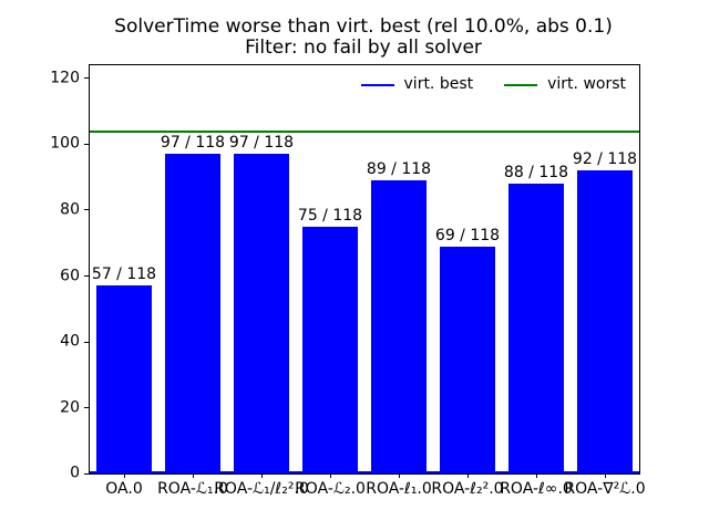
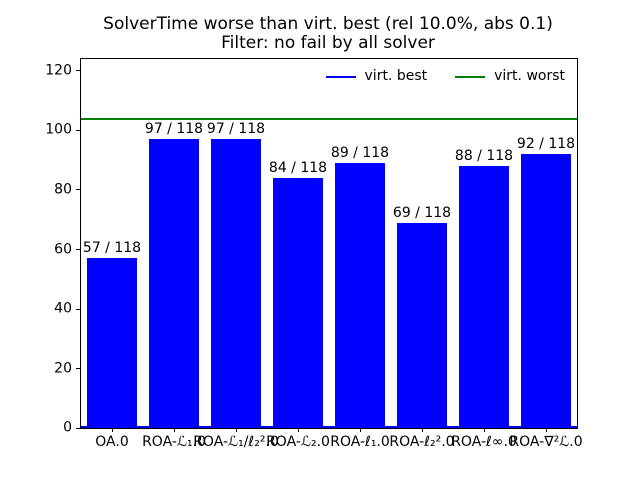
ROA-ℒ₂.0: 75 -> 84
